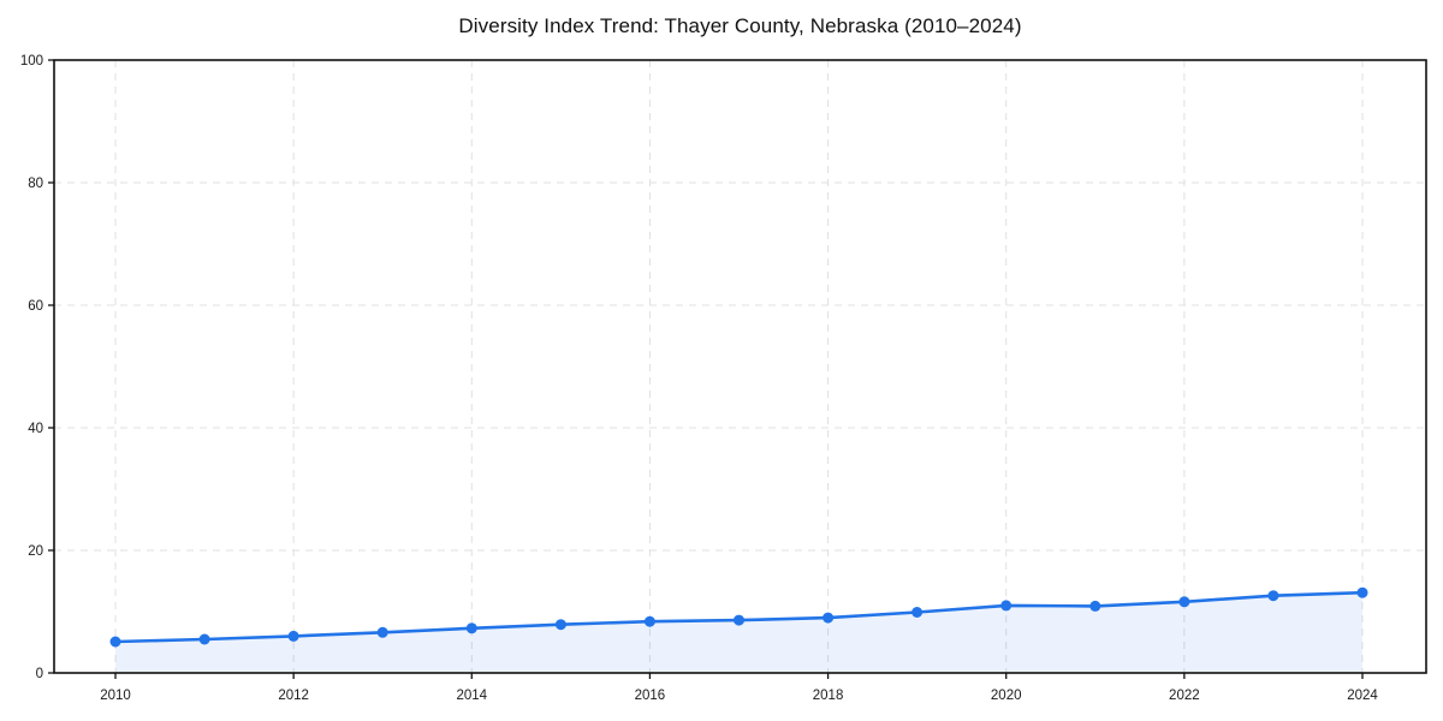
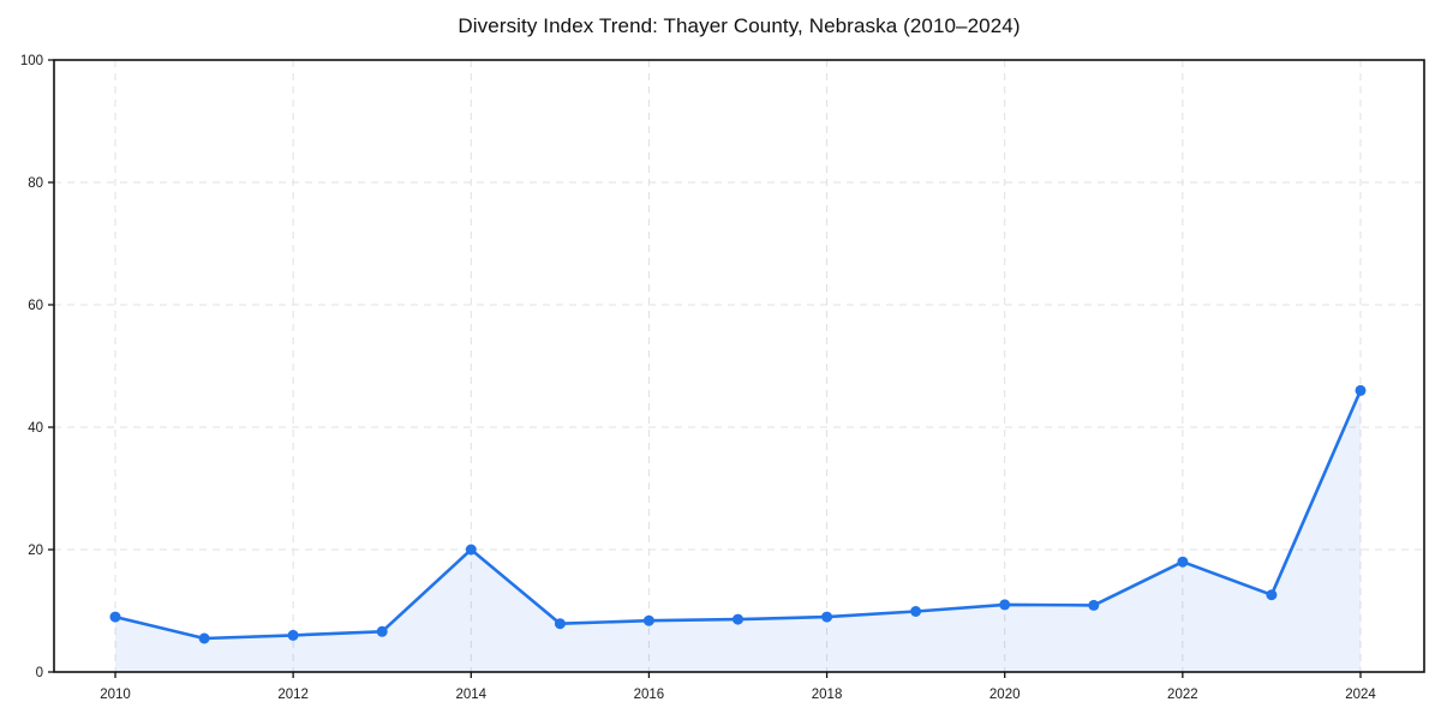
2010: 5 -> 9
2014: 7 -> 20
2022: 12 -> 18
2024: 13 -> 46
